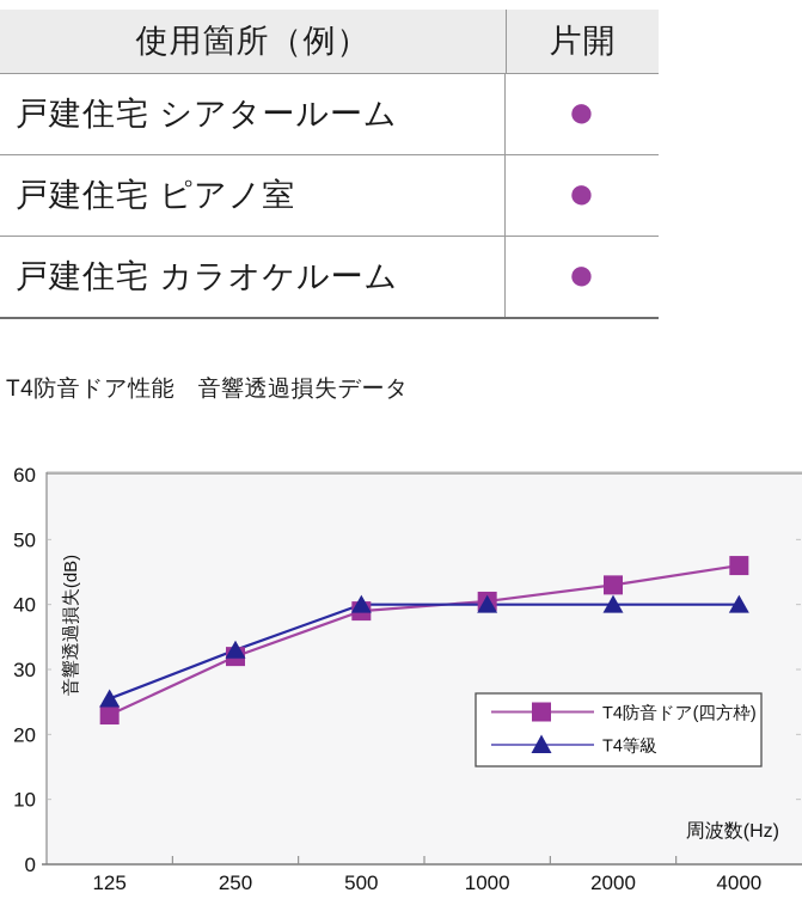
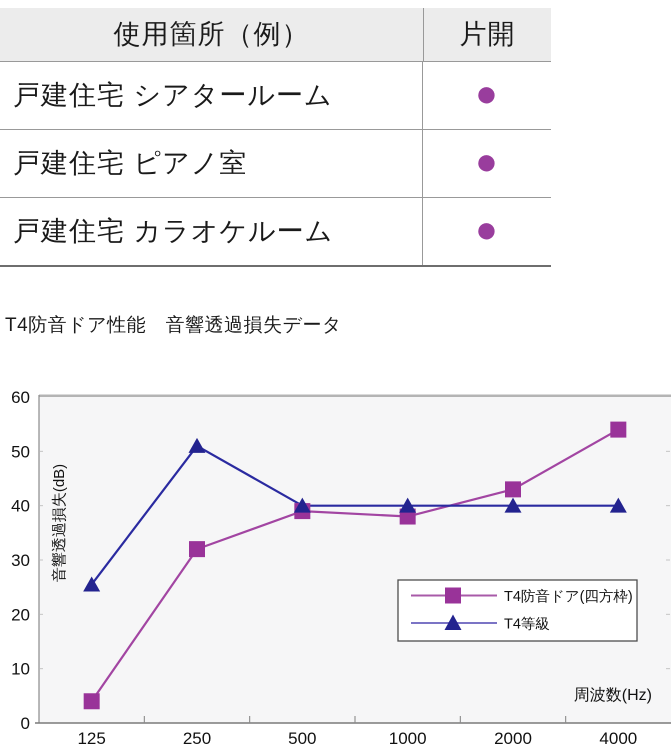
T4防音ドア(四方枠)/125: 23 -> 4
T4等級/250: 33 -> 51
T4防音ドア(四方枠)/1000: 40 -> 38
T4防音ドア(四方枠)/4000: 46 -> 54
